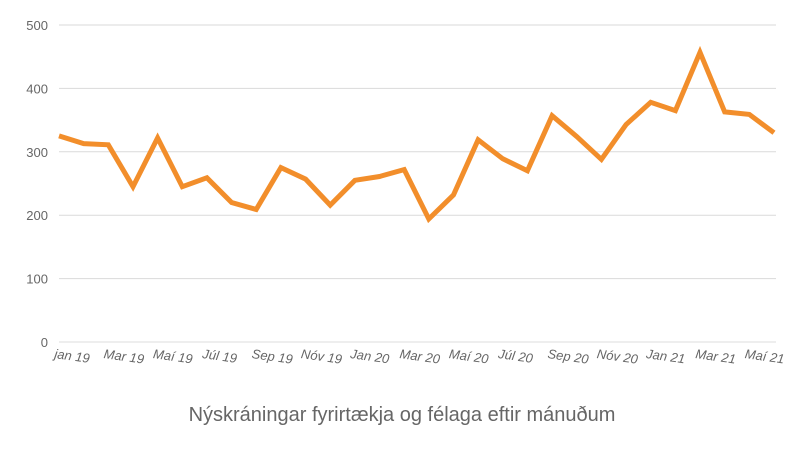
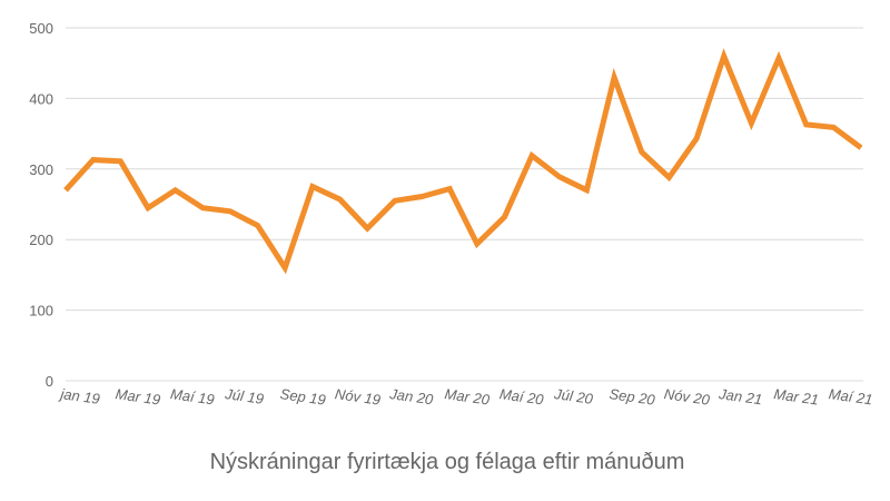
jan 19: 320 -> 270
Maí 19: 320 -> 270
Júl 19: 260 -> 240
Sep 19: 210 -> 160
Sep 20: 360 -> 430
Jan 21: 380 -> 460
